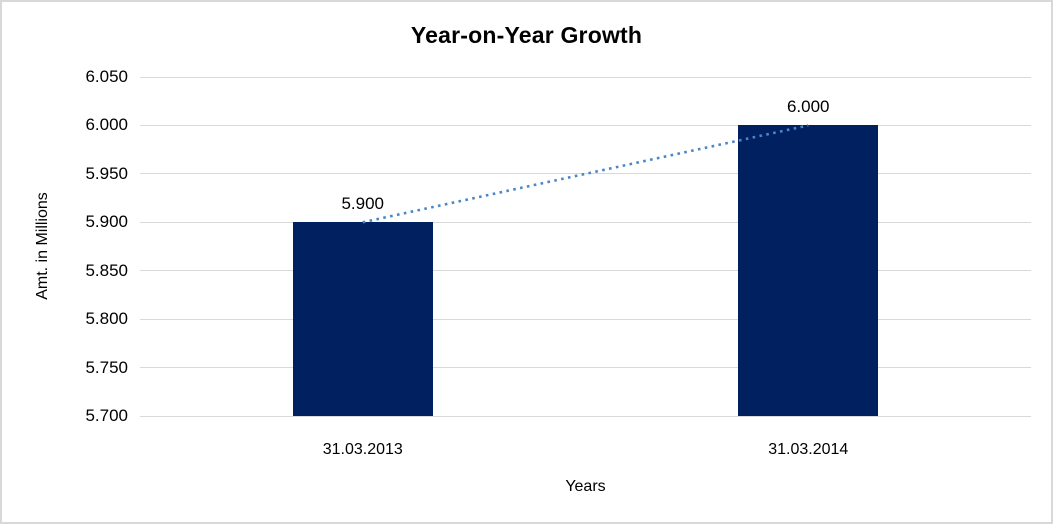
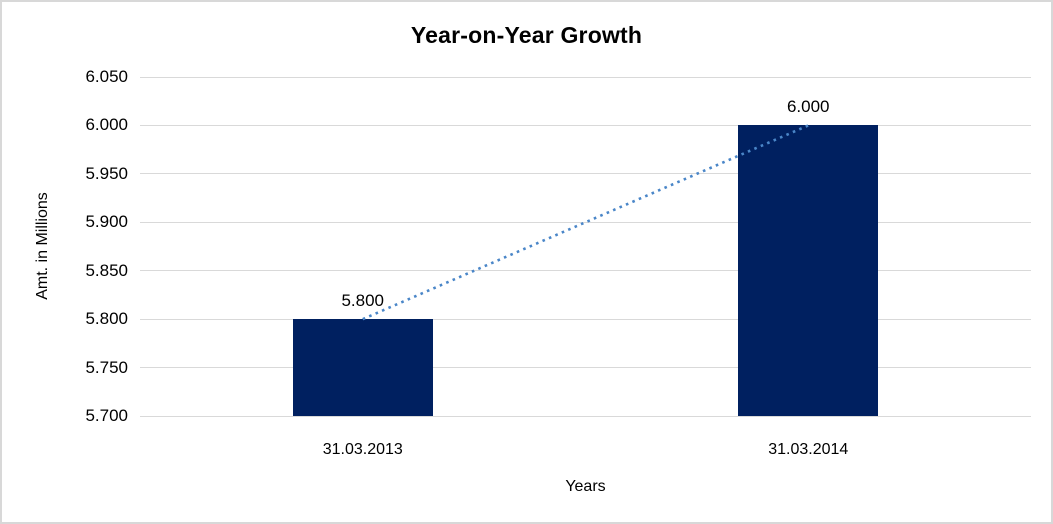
31.03.2013: 5.900 -> 5.800
